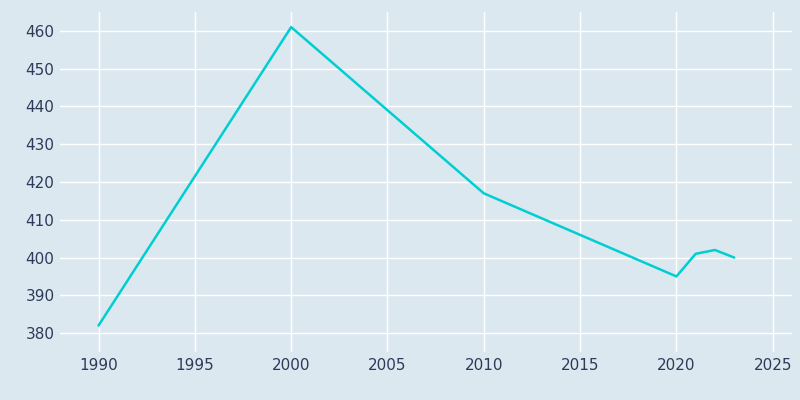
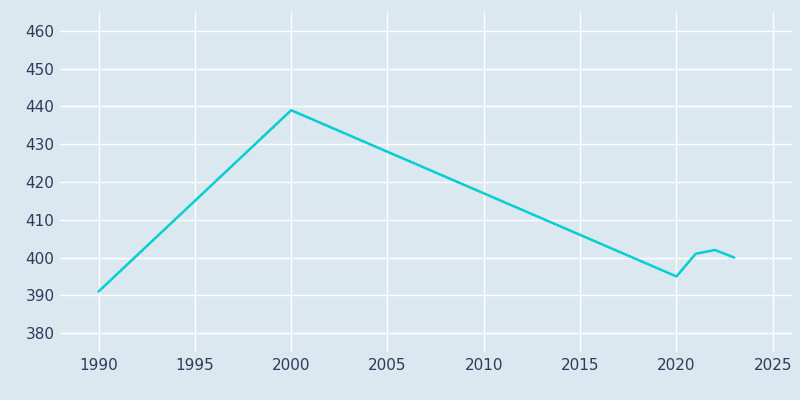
1990: 382 -> 391
2000: 461 -> 439
